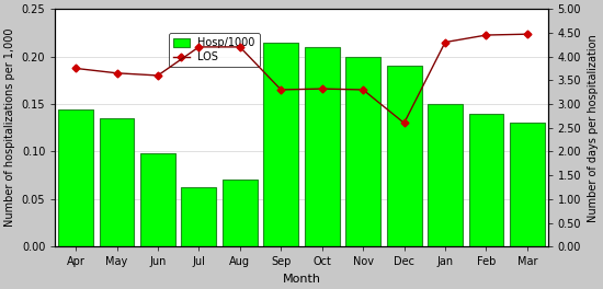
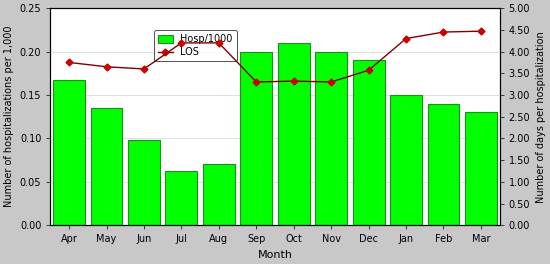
Hosp/1000/Apr: 0.144 -> 0.167
Hosp/1000/Sep: 0.214 -> 0.200
LOS/Dec: 2.60 -> 3.57
